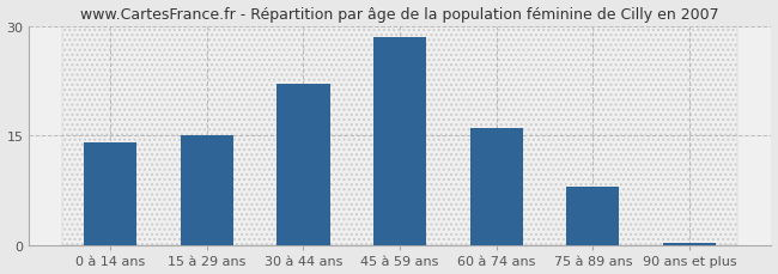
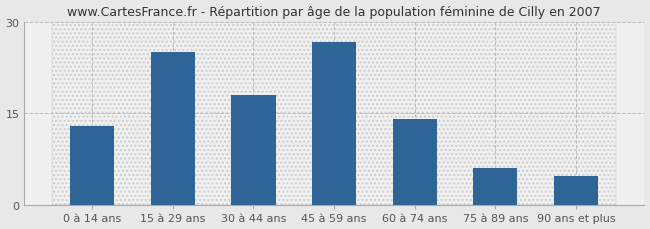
0 à 14 ans: 14.0 -> 13.0
15 à 29 ans: 15.0 -> 25.0
30 à 44 ans: 22.0 -> 18.0
45 à 59 ans: 28.5 -> 26.6
60 à 74 ans: 16.0 -> 14.0
75 à 89 ans: 8.0 -> 6.0
90 ans et plus: 0.4 -> 4.8
